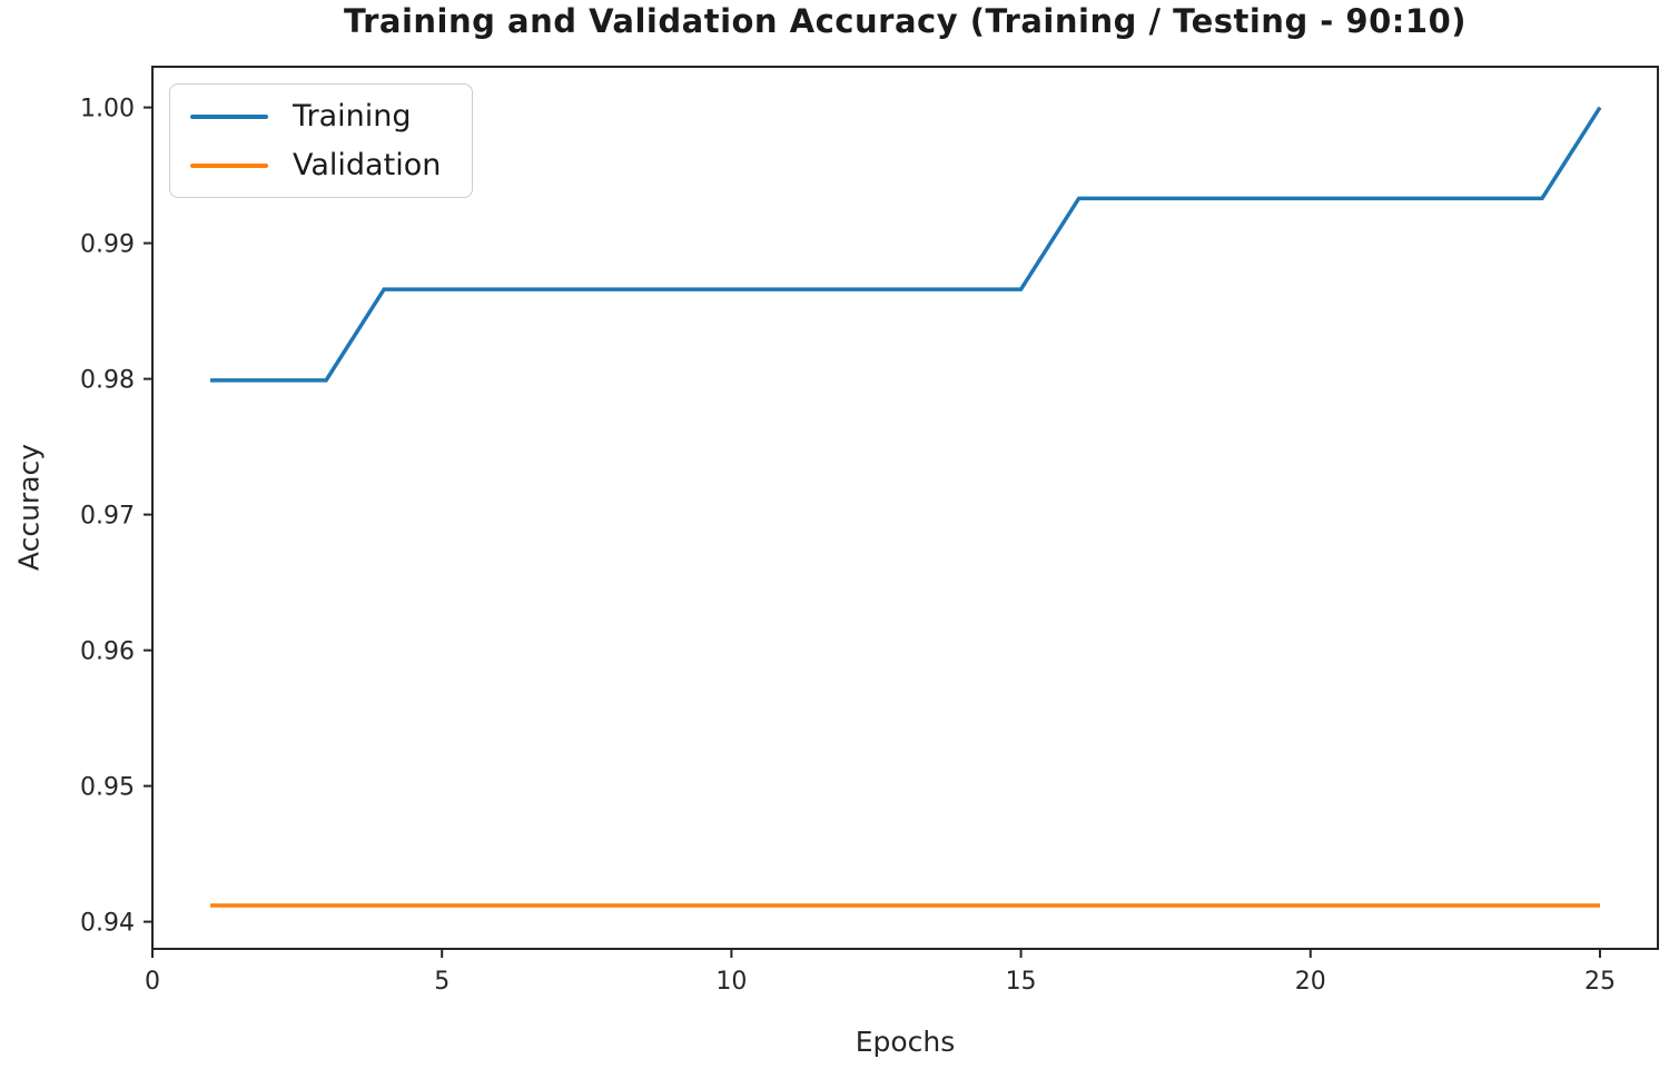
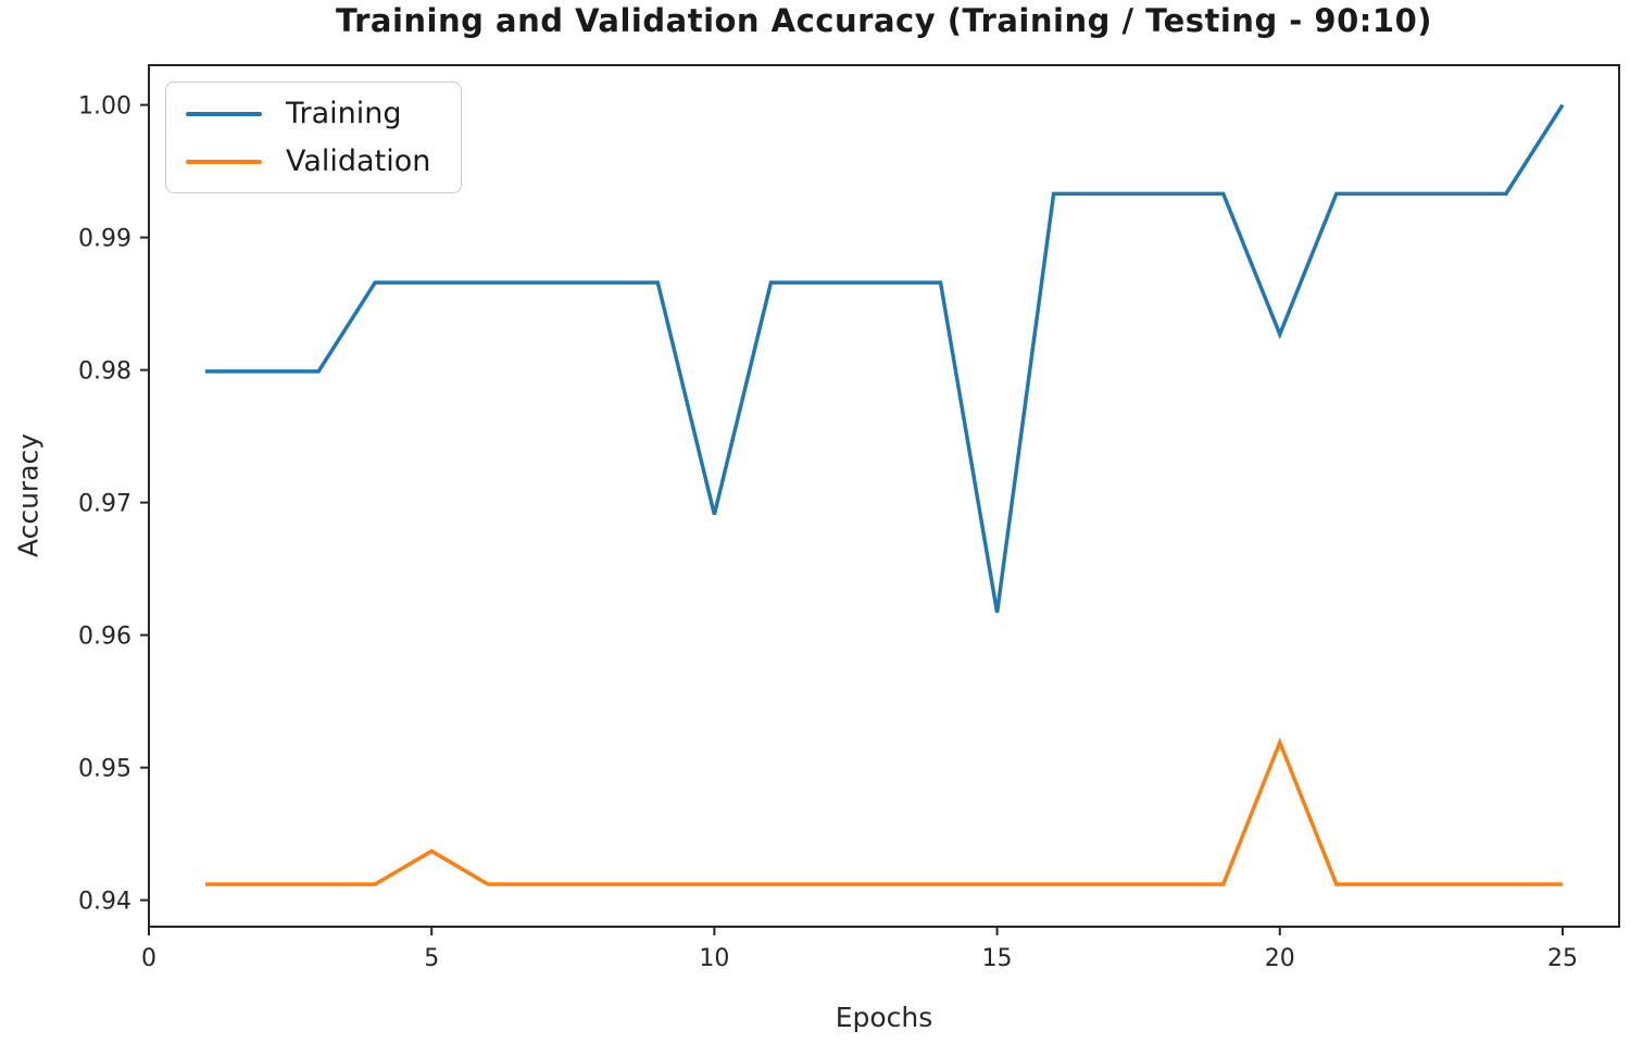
Validation/5: 0.9412 -> 0.9437
Training/10: 0.9866 -> 0.9691
Training/15: 0.9866 -> 0.9617
Training/20: 0.9933 -> 0.9827
Validation/20: 0.9412 -> 0.9519
